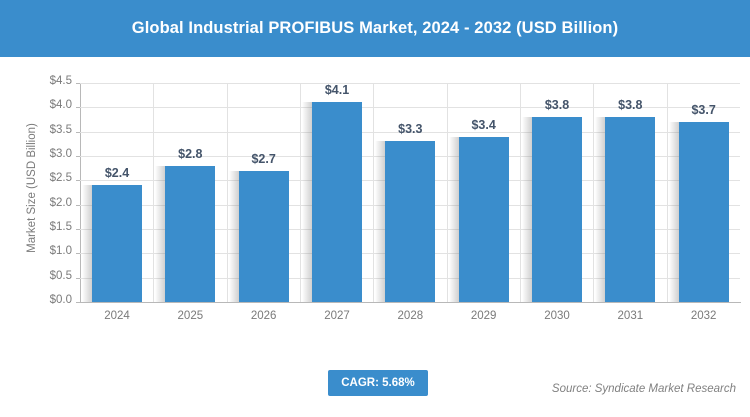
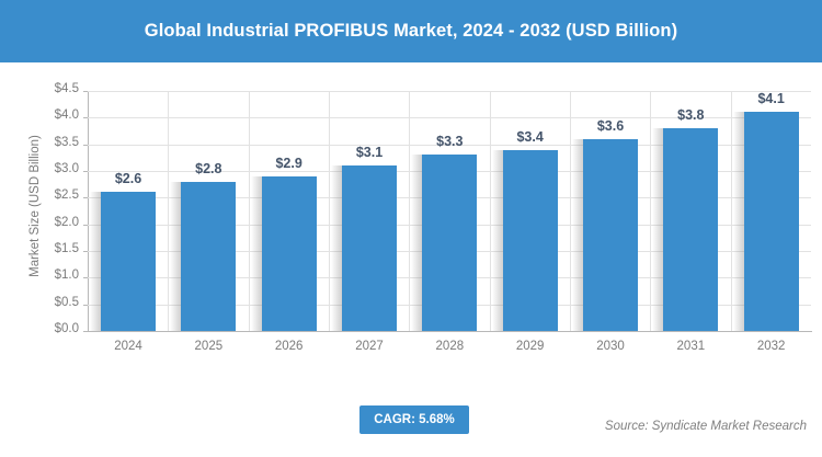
2024: $2.4 -> $2.6
2026: $2.7 -> $2.9
2027: $4.1 -> $3.1
2030: $3.8 -> $3.6
2032: $3.7 -> $4.1
